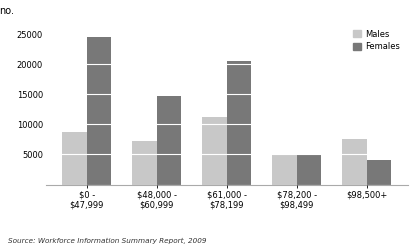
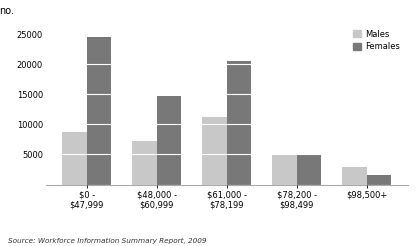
Males/$98,500+: 7600 -> 2900
Females/$98,500+: 4000 -> 1500
